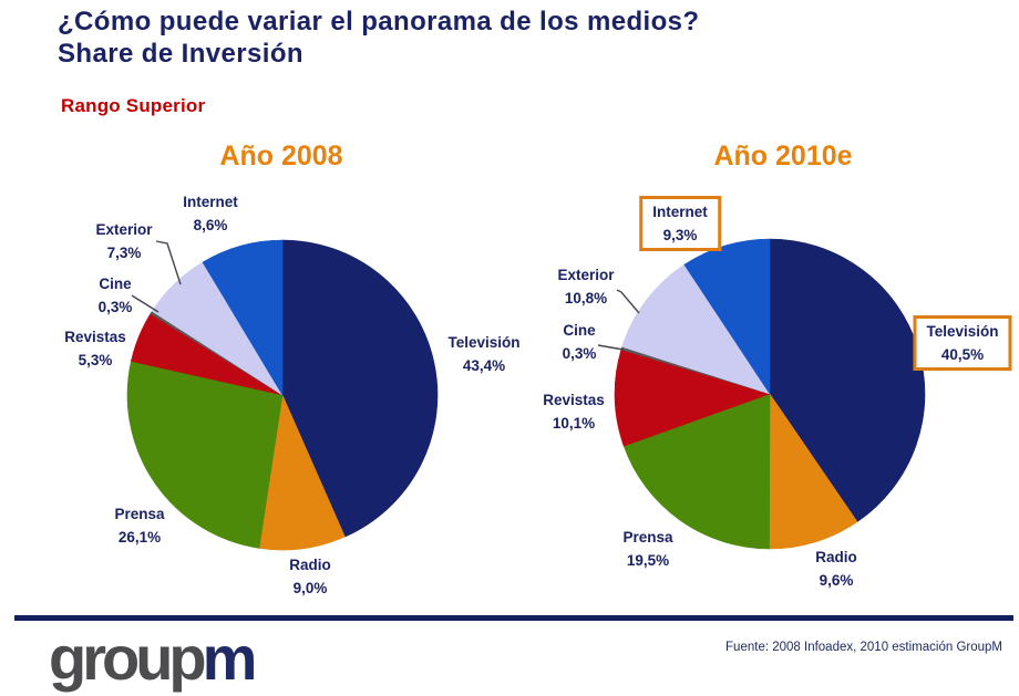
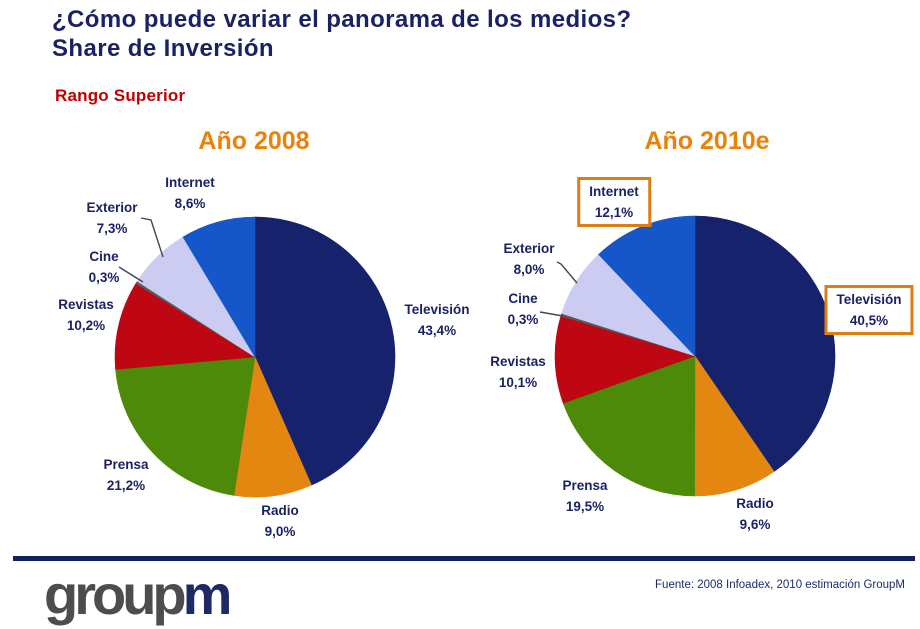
Año 2008/Prensa: 26,1% -> 21,2%
Año 2008/Revistas: 5,3% -> 10,2%
Año 2010e/Exterior: 10,8% -> 8,0%
Año 2010e/Internet: 9,3% -> 12,1%
